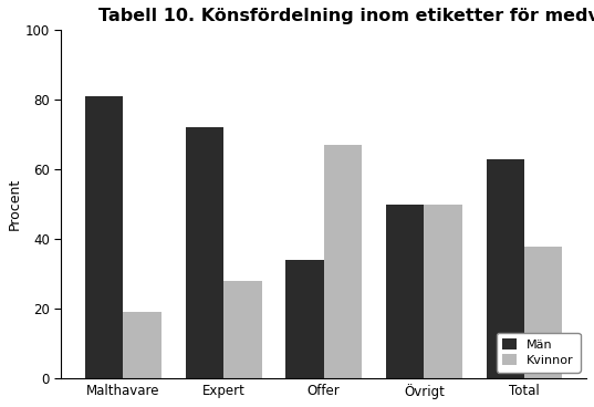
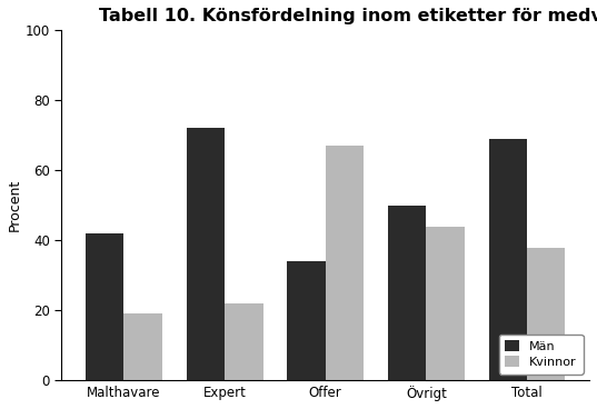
Män/Malthavare: 81 -> 42
Kvinnor/Expert: 28 -> 22
Kvinnor/Övrigt: 50 -> 44
Män/Total: 63 -> 69
